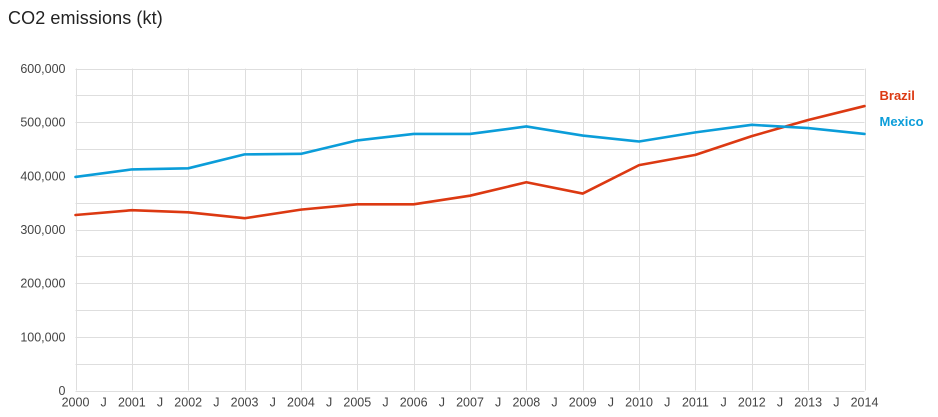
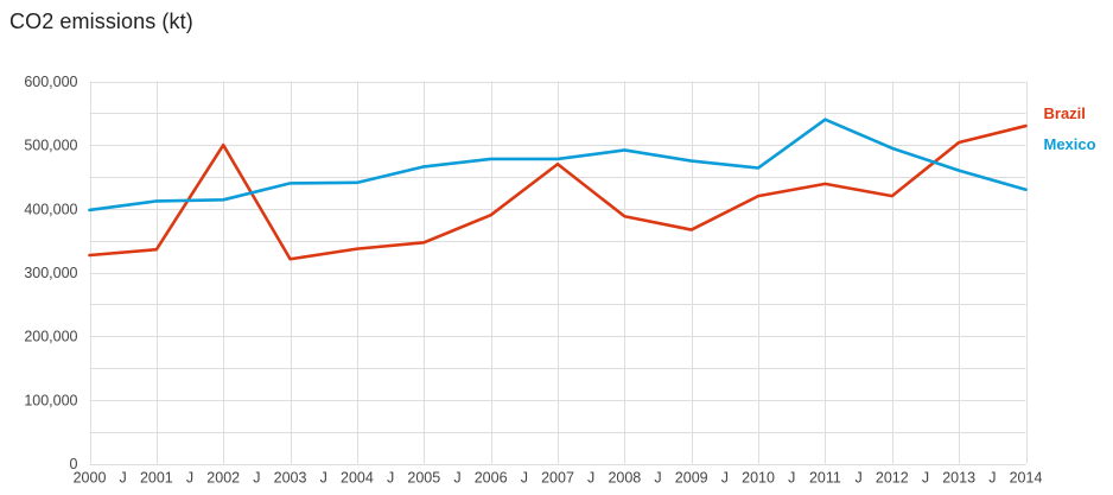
Brazil/2002: 330000 -> 500000
Brazil/2006: 350000 -> 390000
Brazil/2007: 360000 -> 470000
Mexico/2011: 480000 -> 540000
Brazil/2012: 470000 -> 420000
Mexico/2013: 490000 -> 460000
Mexico/2014: 480000 -> 430000
